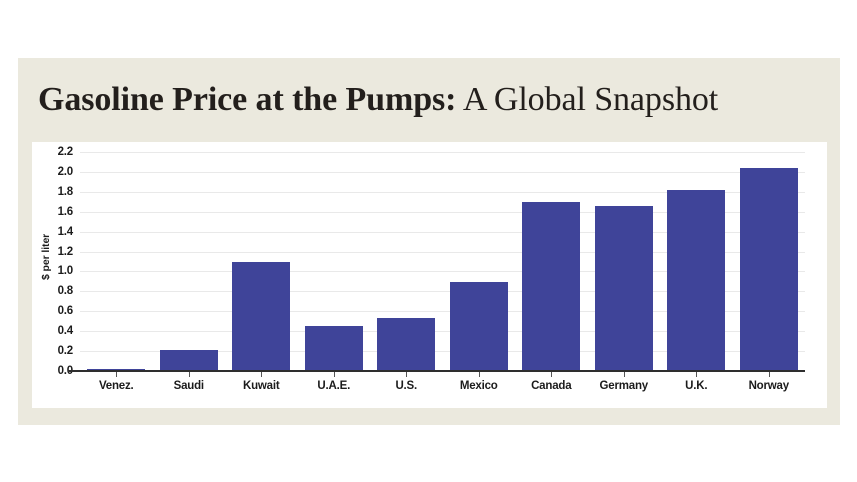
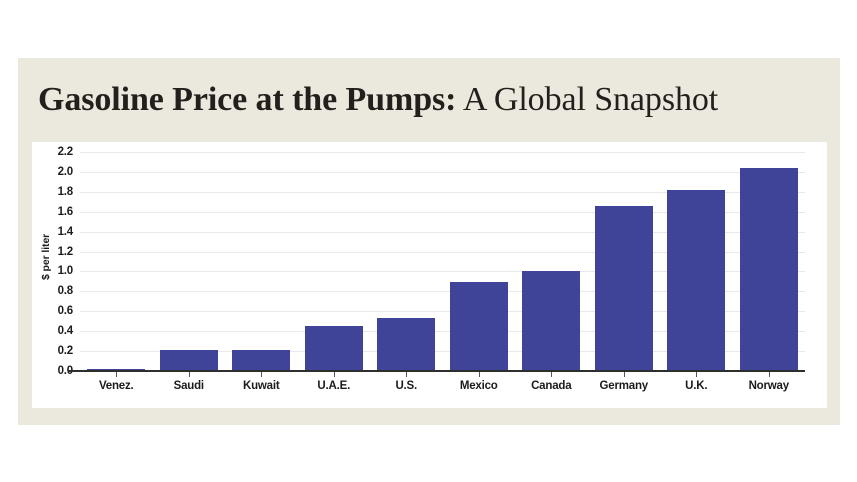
Kuwait: 1.1 -> 0.2
Canada: 1.7 -> 1.0
